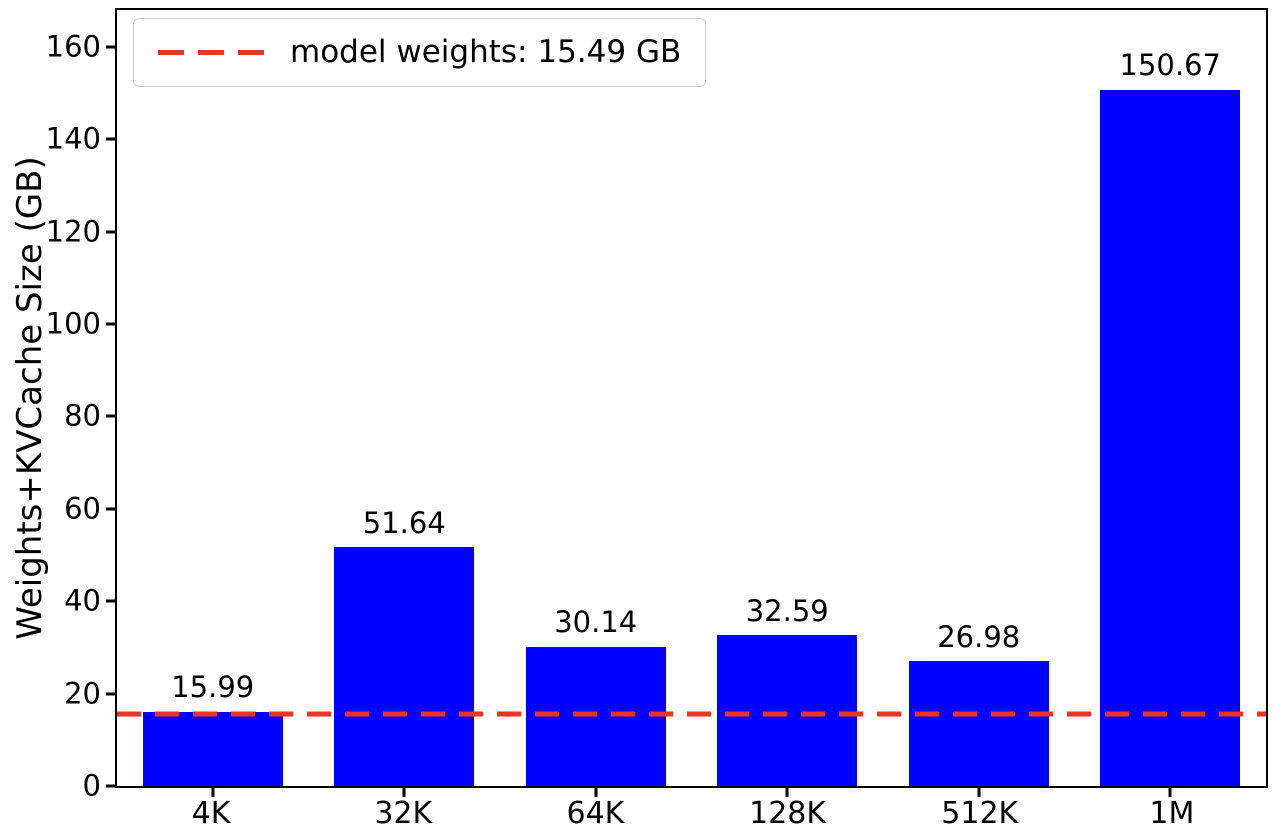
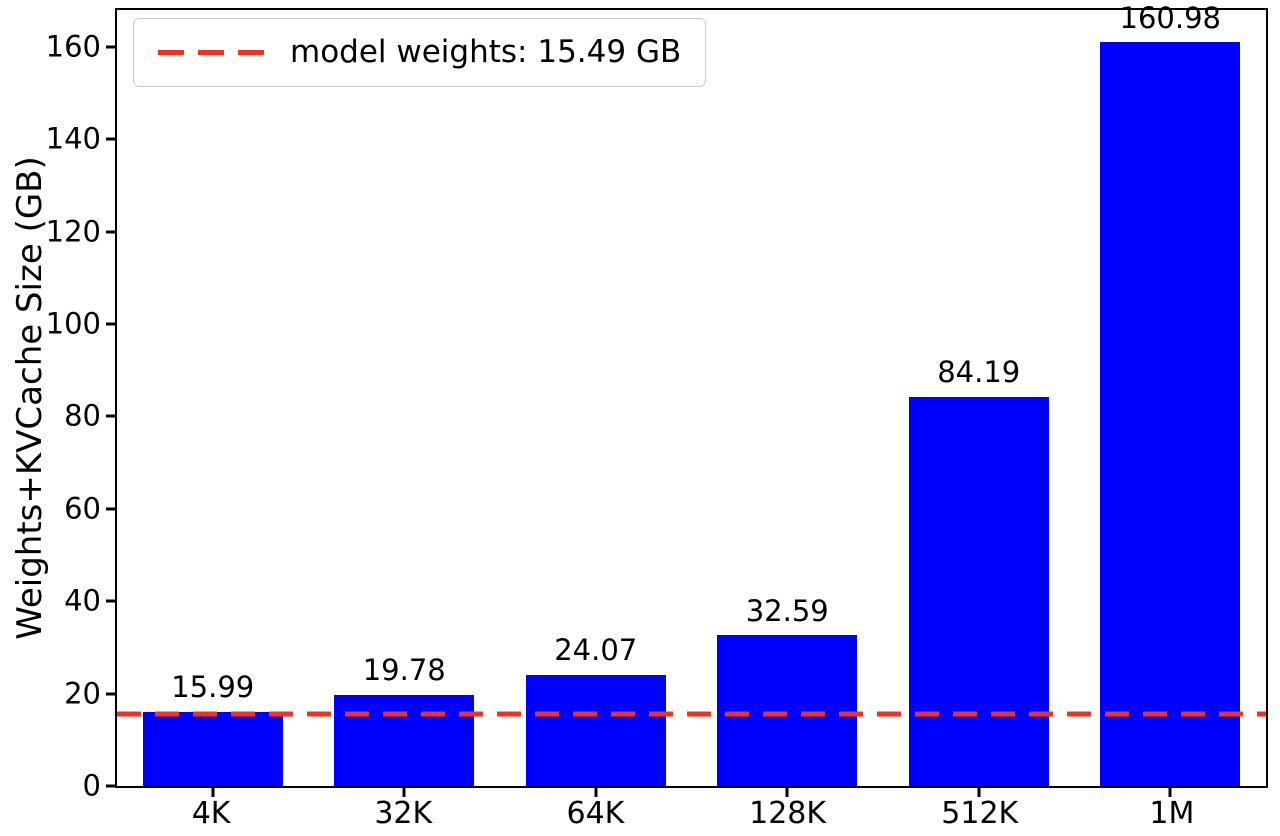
32K: 51.64 -> 19.78
64K: 30.14 -> 24.07
512K: 26.98 -> 84.19
1M: 150.67 -> 160.98
